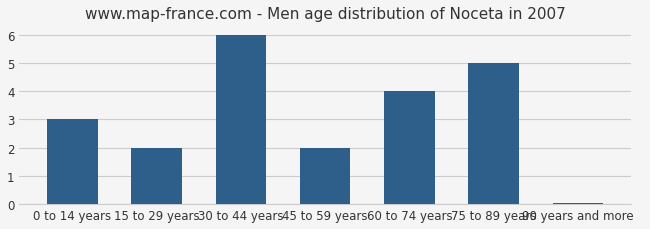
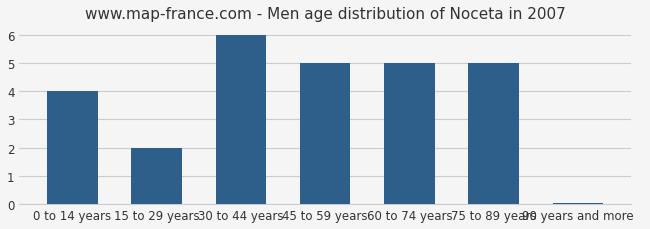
0 to 14 years: 3.00 -> 4.00
45 to 59 years: 2.00 -> 5.00
60 to 74 years: 4.00 -> 5.00
